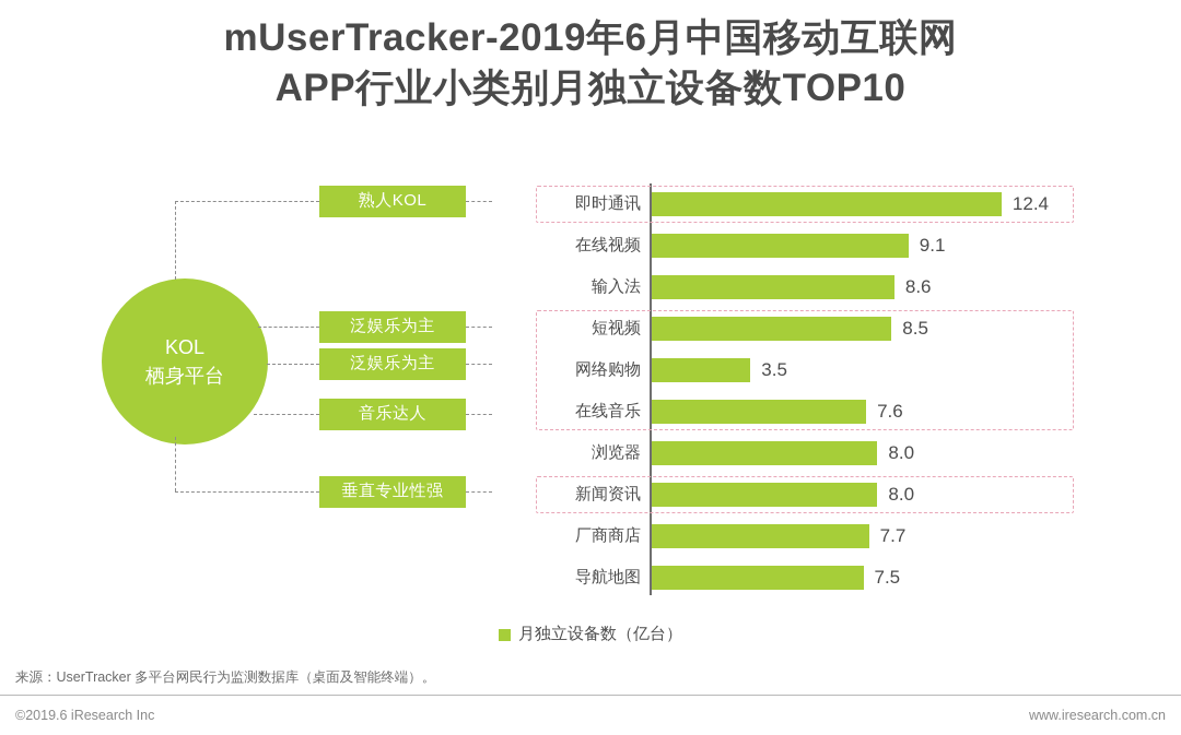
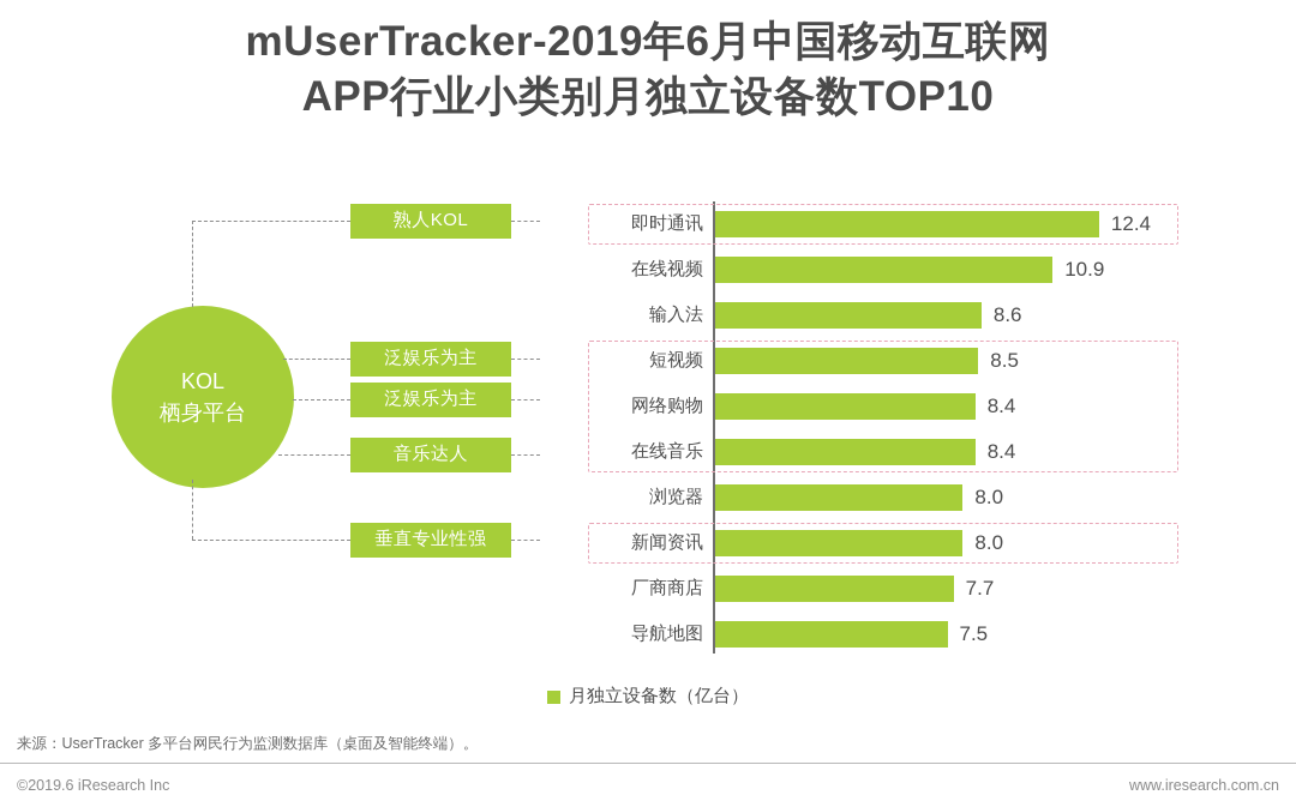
在线视频: 9.1 -> 10.9
网络购物: 3.5 -> 8.4
在线音乐: 7.6 -> 8.4
